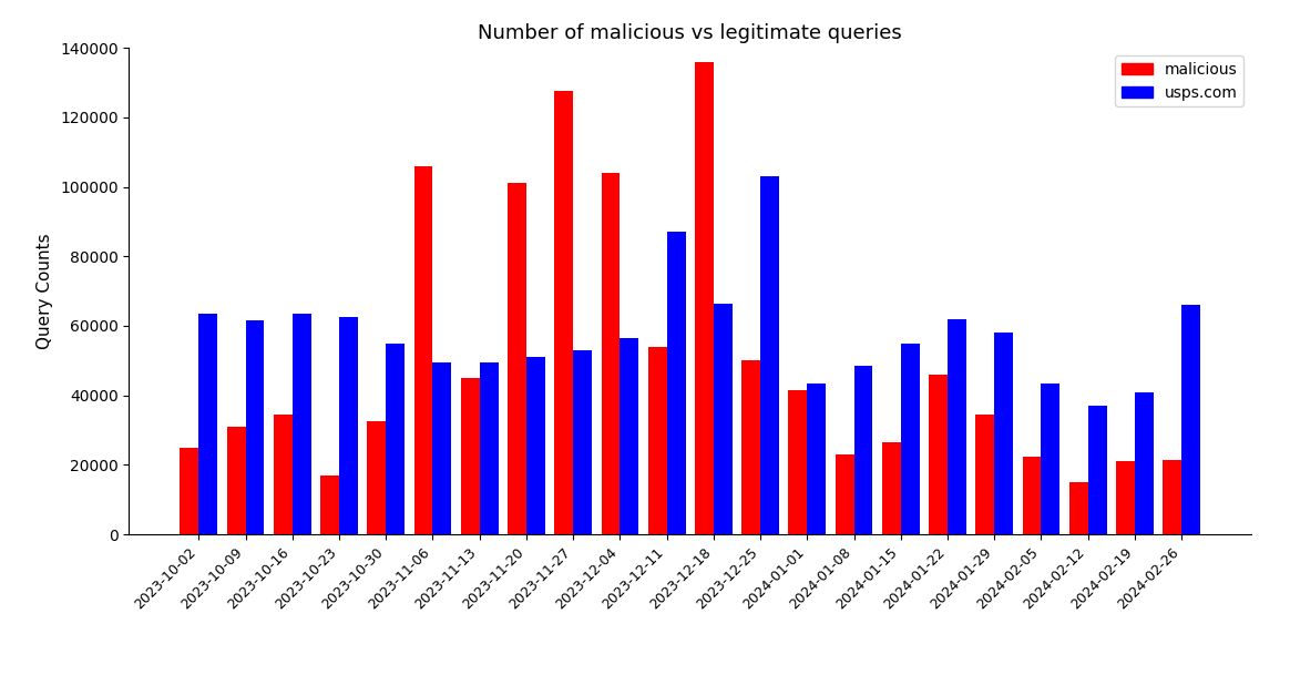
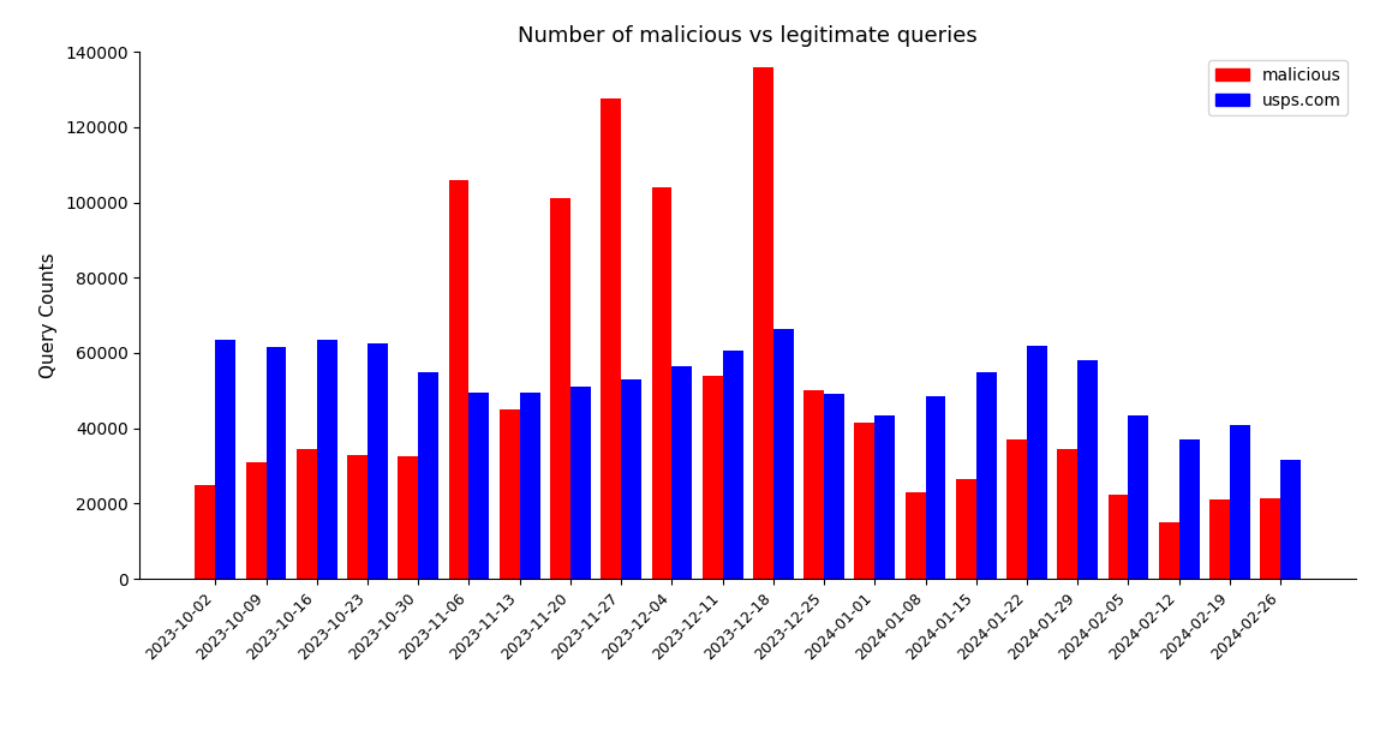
malicious/2023-10-23: 17000 -> 33000
usps.com/2023-12-11: 87000 -> 60500
usps.com/2023-12-25: 103000 -> 49000
malicious/2024-01-22: 46000 -> 37000
usps.com/2024-02-26: 66000 -> 31500
